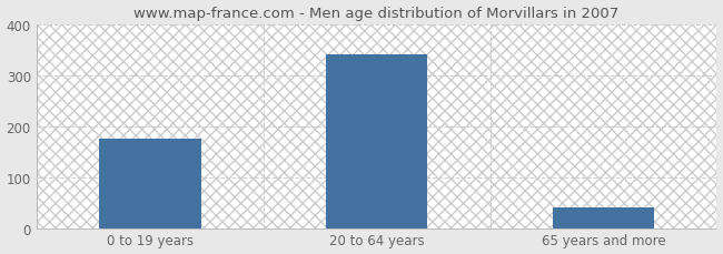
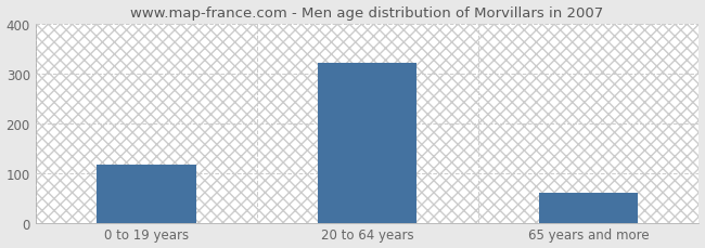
0 to 19 years: 175 -> 116
20 to 64 years: 340 -> 320
65 years and more: 40 -> 60
